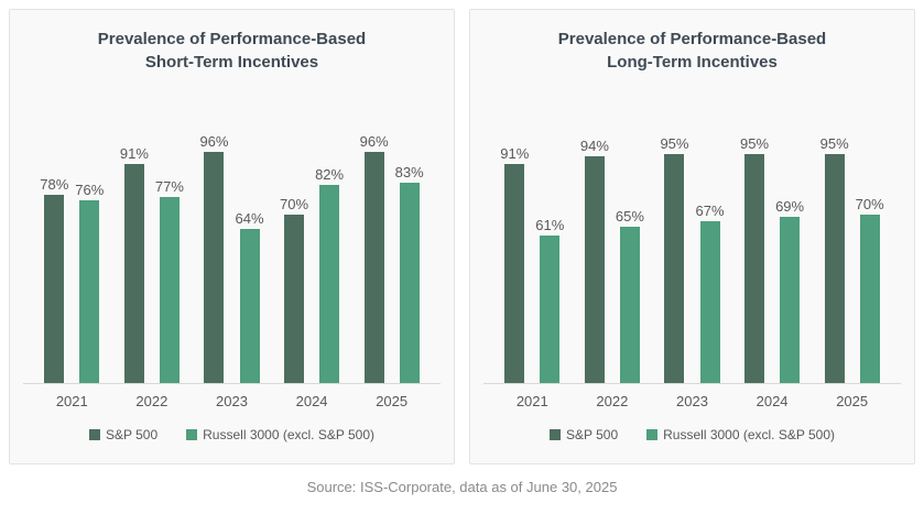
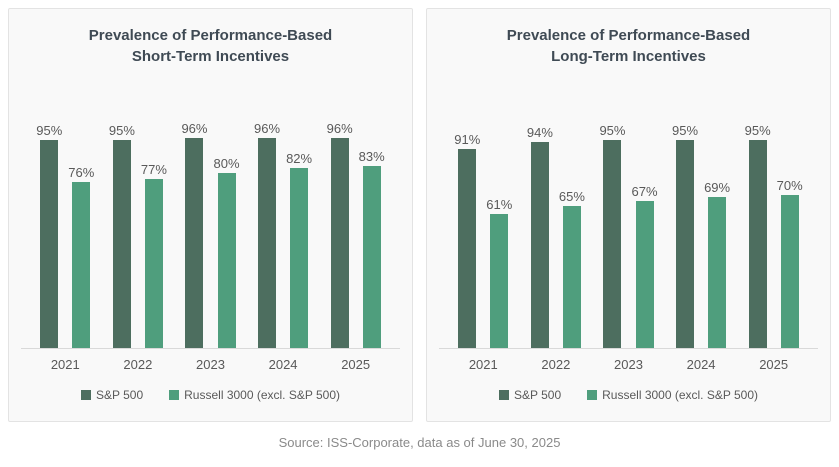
Prevalence of Performance-Based Short-Term Incentives/S&P 500/2021: 78% -> 95%
Prevalence of Performance-Based Short-Term Incentives/S&P 500/2022: 91% -> 95%
Prevalence of Performance-Based Short-Term Incentives/Russell 3000 (excl. S&P 500)/2023: 64% -> 80%
Prevalence of Performance-Based Short-Term Incentives/S&P 500/2024: 70% -> 96%
